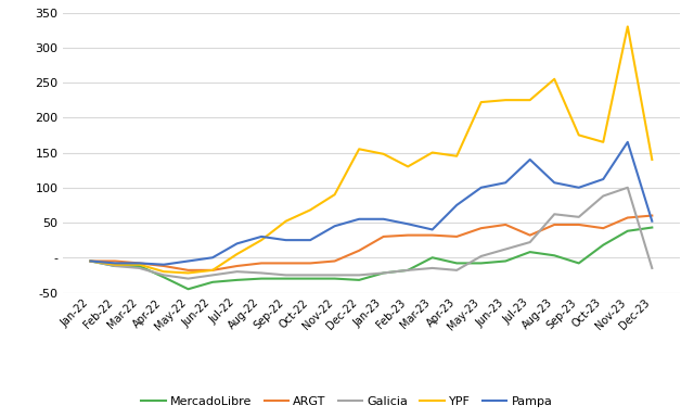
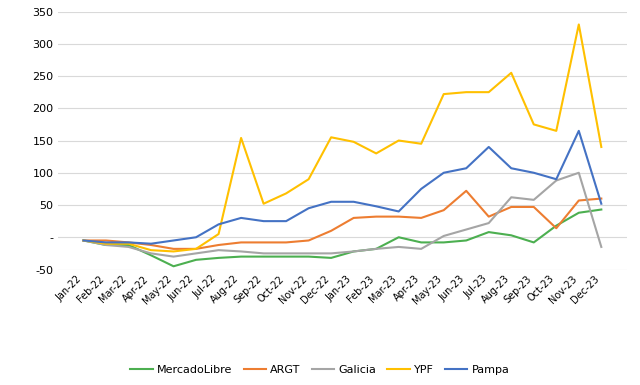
YPF/Aug-22: 25 -> 154
ARGT/Jun-23: 47 -> 72
ARGT/Oct-23: 42 -> 14
Pampa/Oct-23: 112 -> 90
